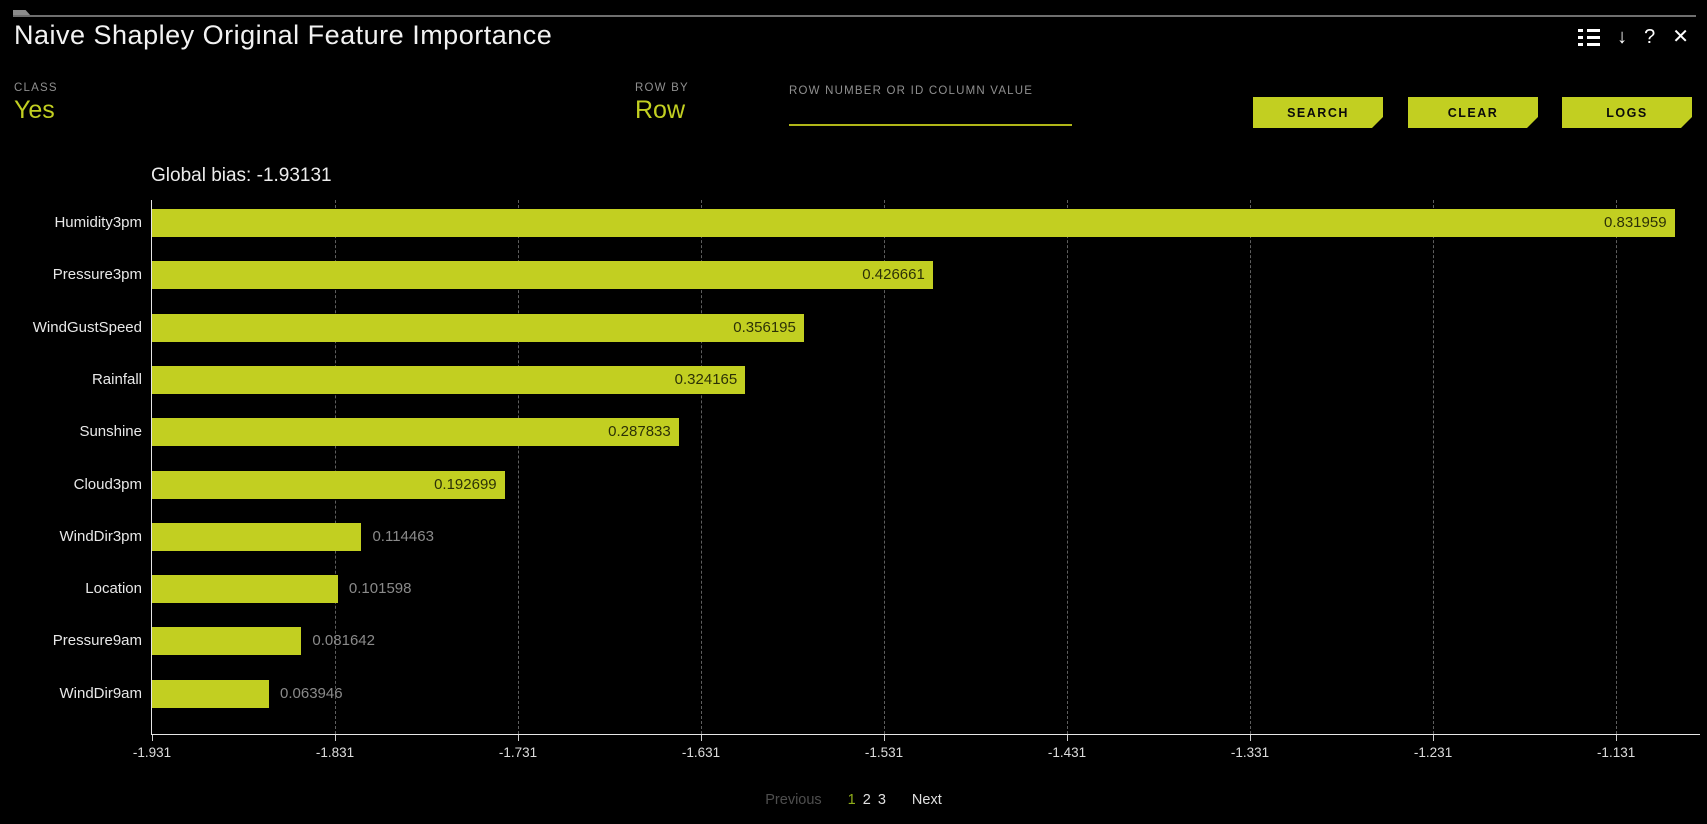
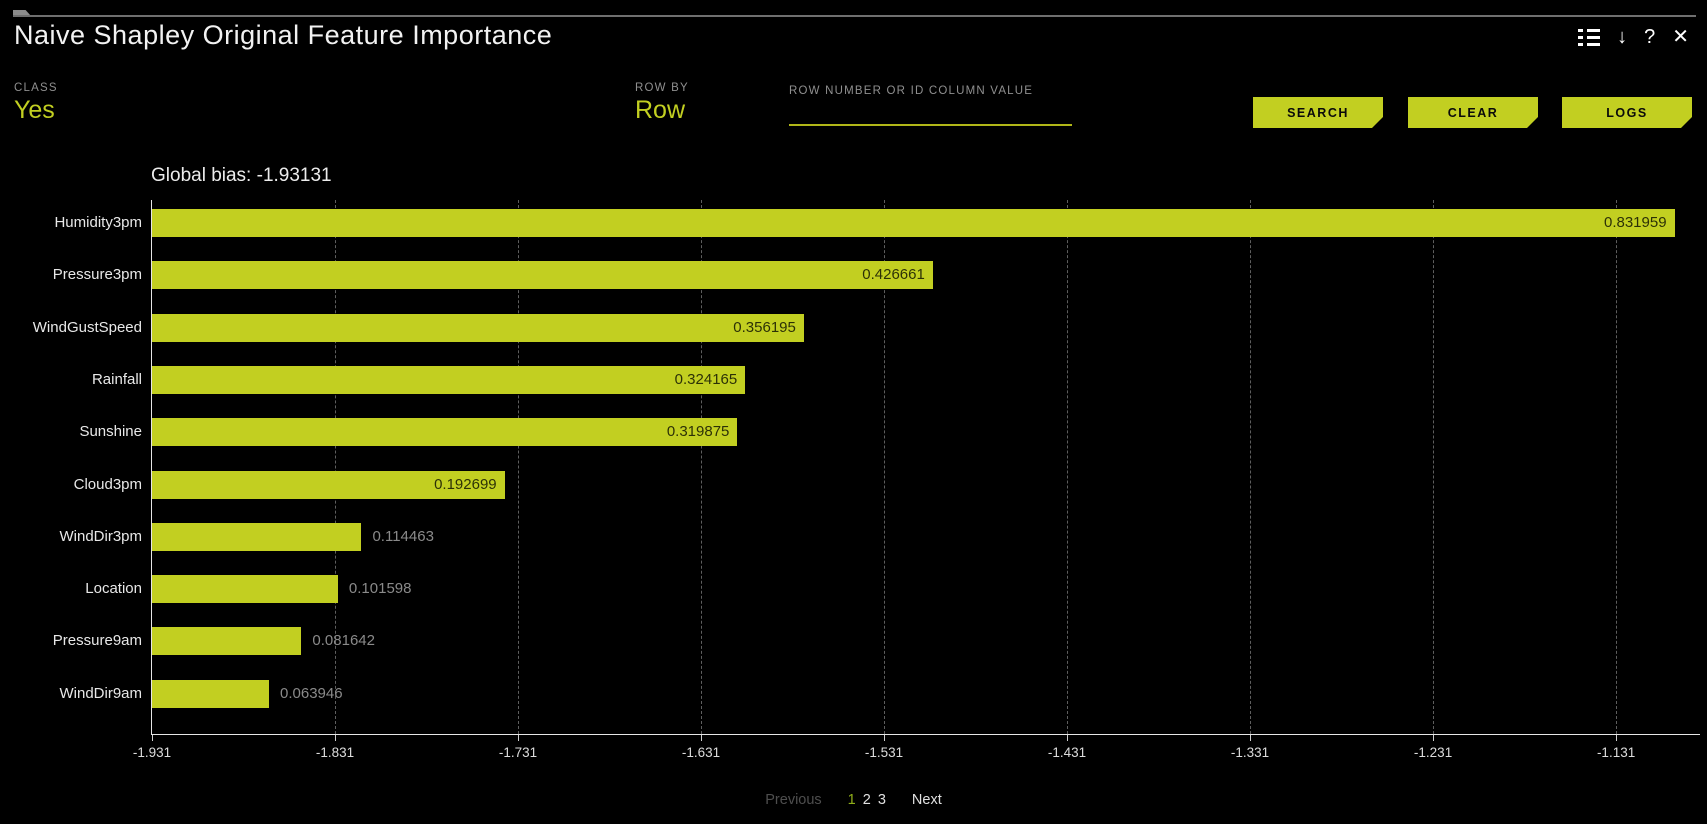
Sunshine: 0.287833 -> 0.319875
